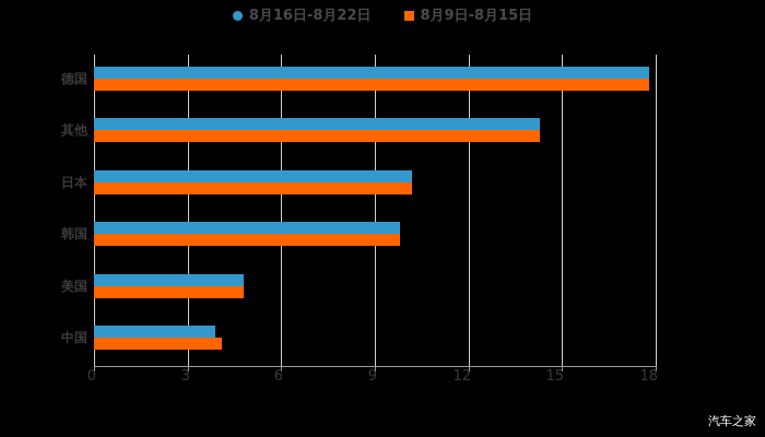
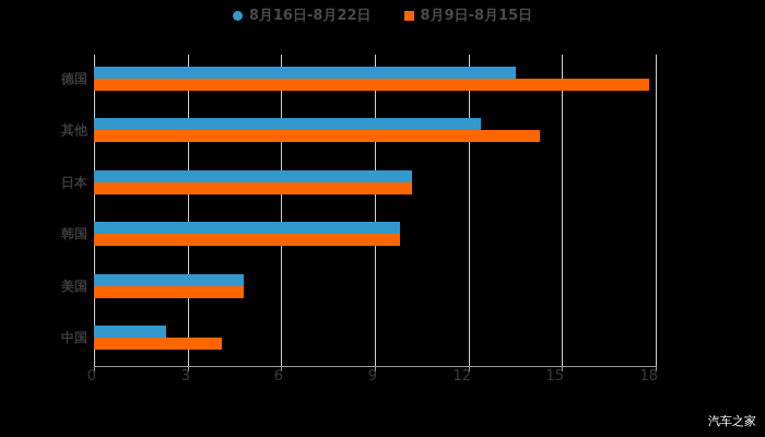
8月16日-8月22日/德国: 17.8 -> 13.5
8月16日-8月22日/其他: 14.3 -> 12.4
8月16日-8月22日/中国: 3.9 -> 2.3
